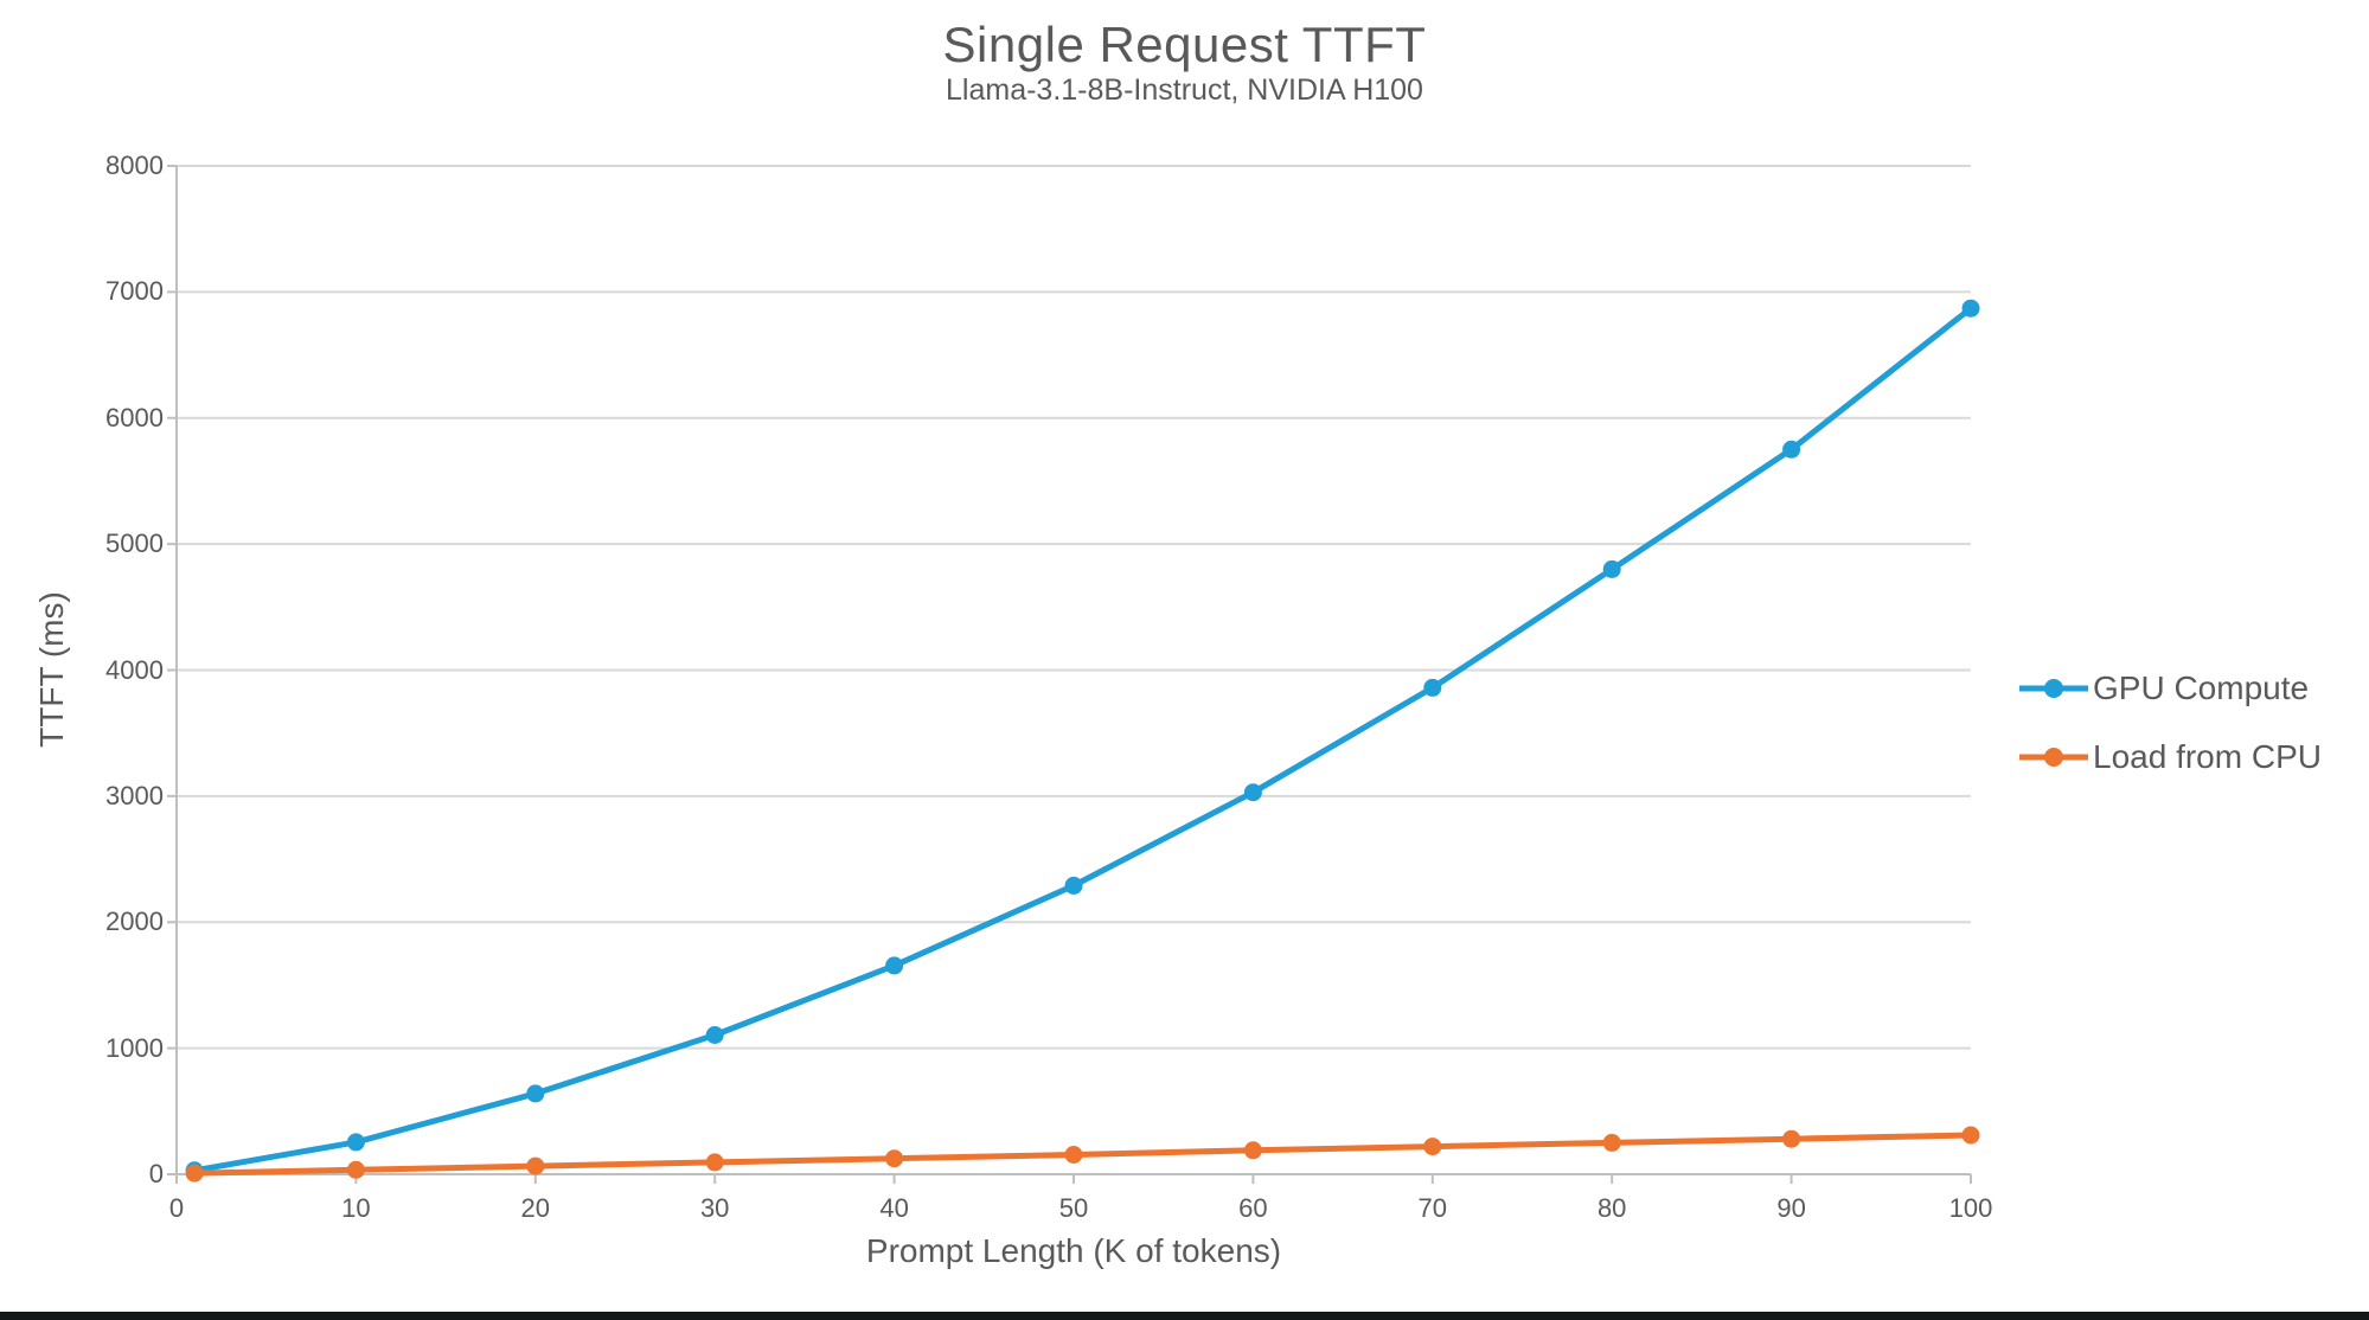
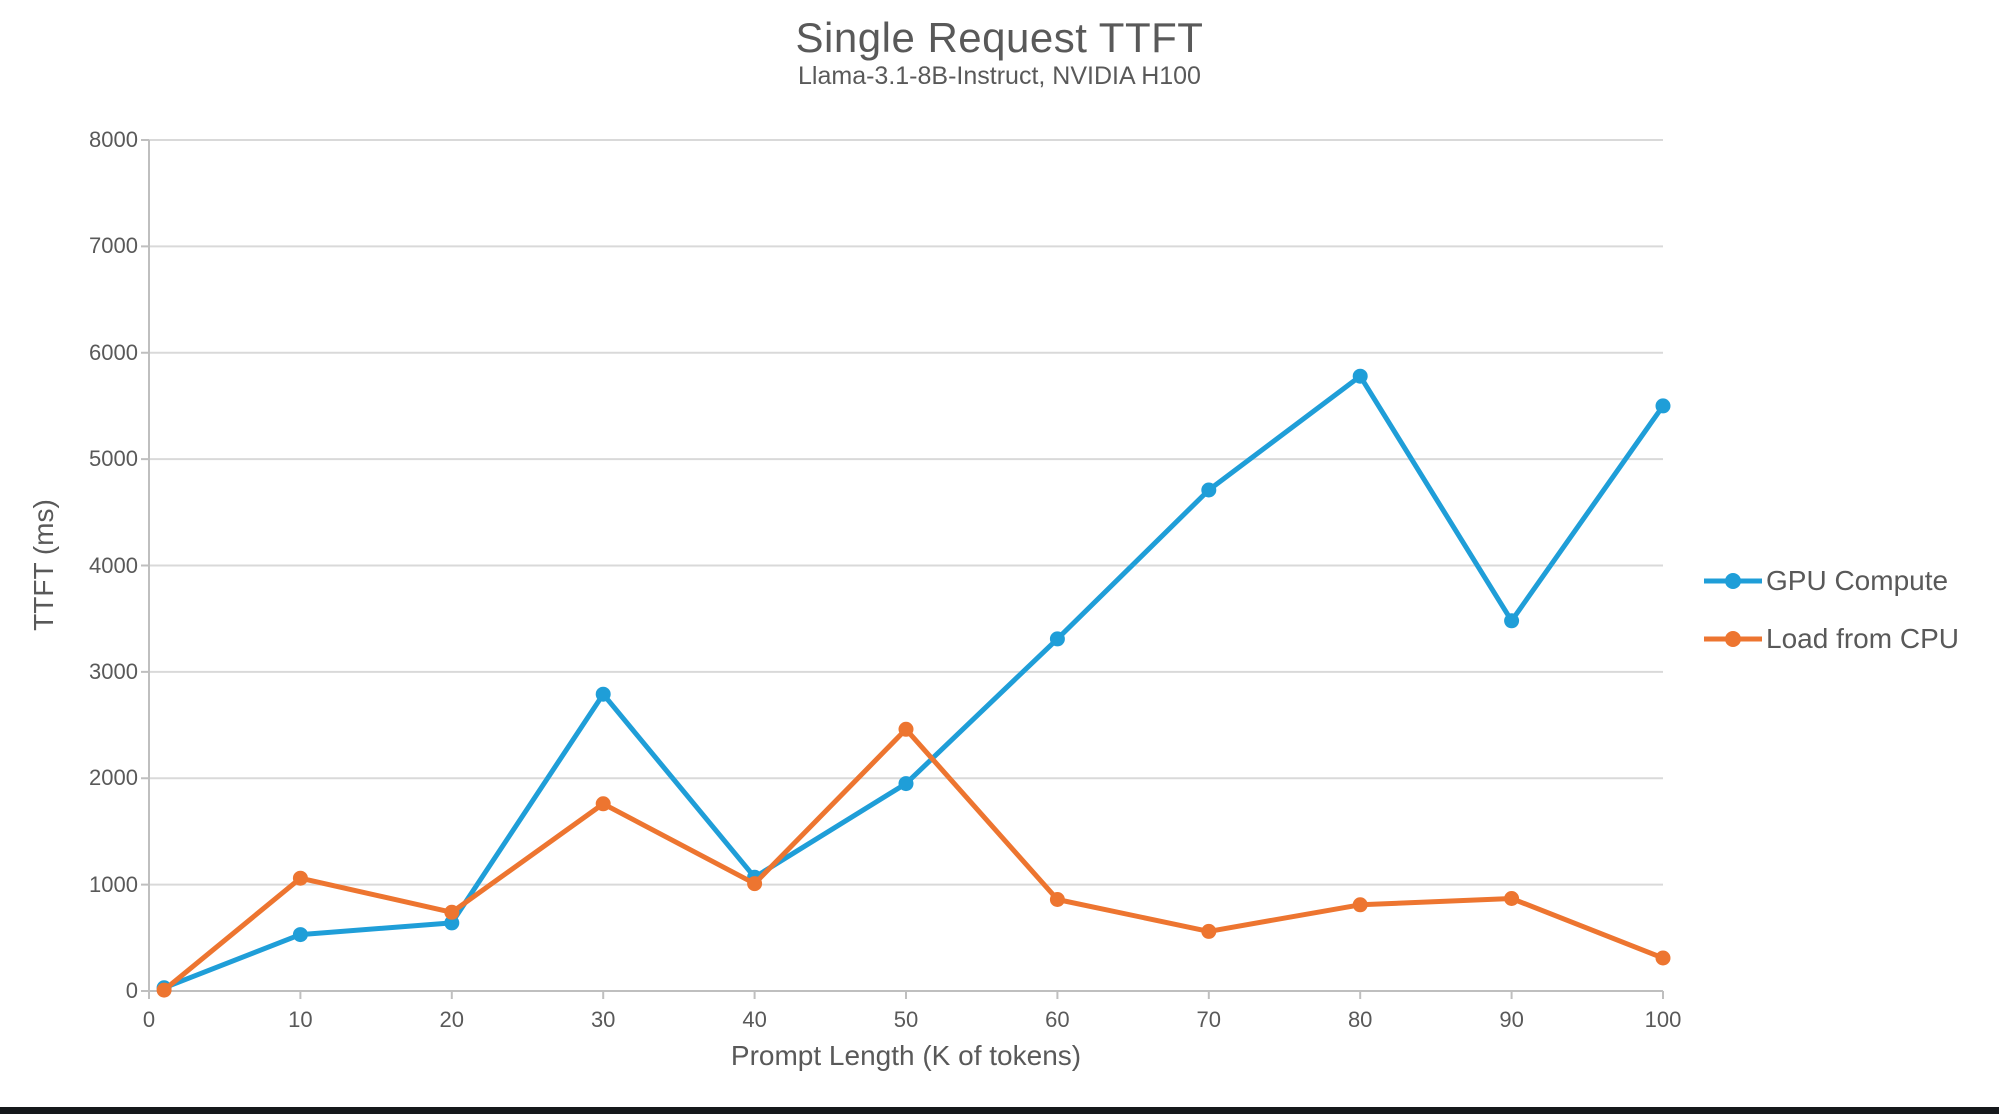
GPU Compute/10: 260 -> 530
Load from CPU/10: 40 -> 1060
Load from CPU/20: 60 -> 740
GPU Compute/30: 1100 -> 2790
Load from CPU/30: 100 -> 1760
GPU Compute/40: 1660 -> 1070
Load from CPU/40: 120 -> 1010
GPU Compute/50: 2290 -> 1950
Load from CPU/50: 160 -> 2460
GPU Compute/60: 3030 -> 3310
Load from CPU/60: 190 -> 860
GPU Compute/70: 3860 -> 4710
Load from CPU/70: 220 -> 560
GPU Compute/80: 4800 -> 5780
Load from CPU/80: 250 -> 810
GPU Compute/90: 5750 -> 3480
Load from CPU/90: 280 -> 870
GPU Compute/100: 6870 -> 5500
